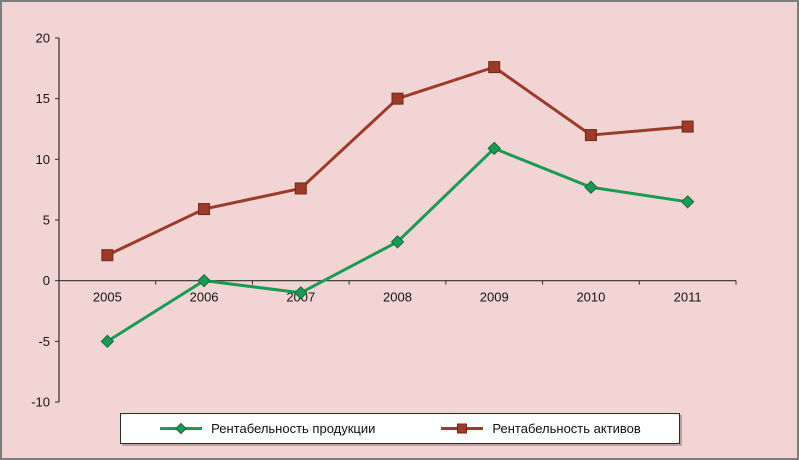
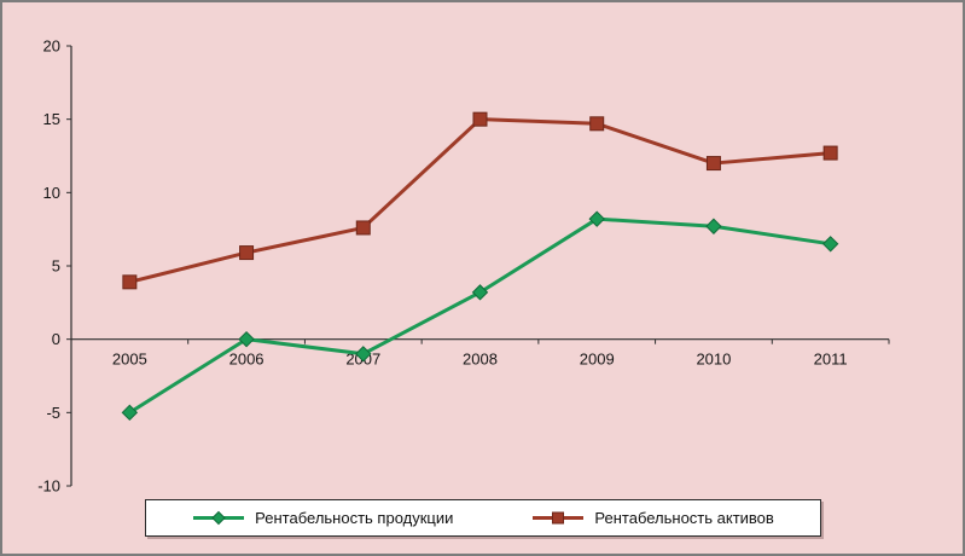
Рентабельность активов/2005: 2.1 -> 3.9
Рентабельность продукции/2009: 10.9 -> 8.2
Рентабельность активов/2009: 17.6 -> 14.7
